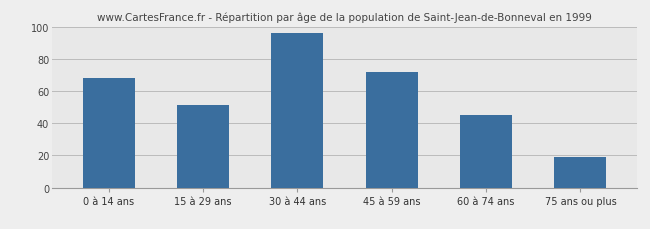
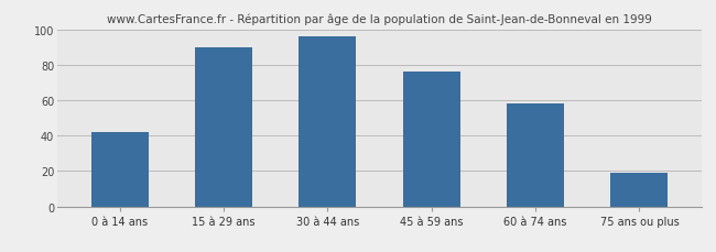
0 à 14 ans: 68 -> 42
15 à 29 ans: 51 -> 90
45 à 59 ans: 72 -> 76
60 à 74 ans: 45 -> 58
